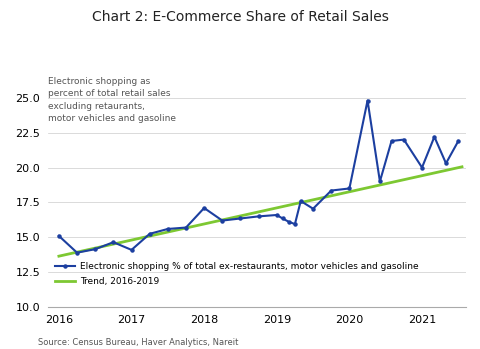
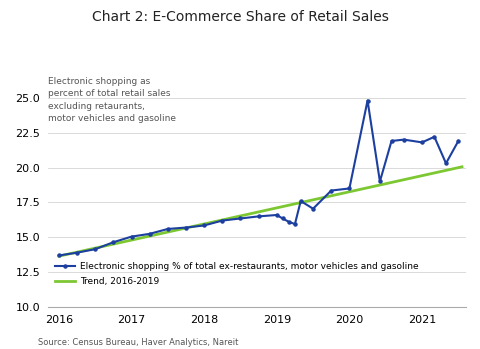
2016: 15.1 -> 13.7
2017: 14.1 -> 15.1
2018: 17.1 -> 15.8
2021: 20.0 -> 21.8
